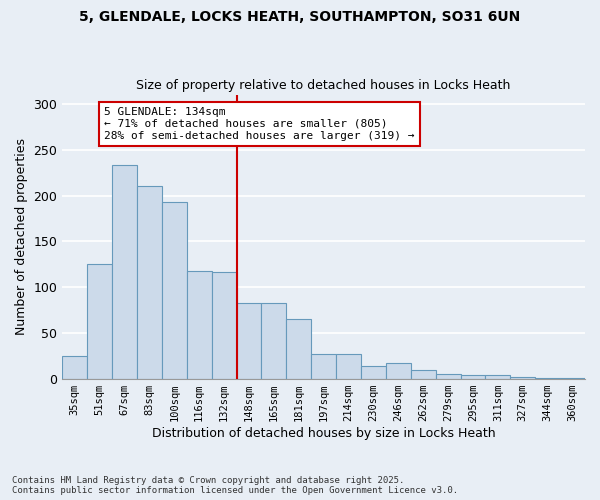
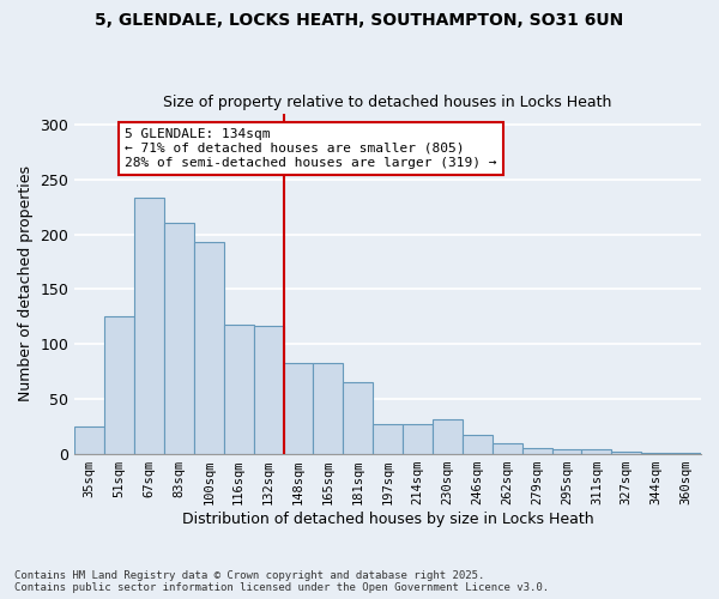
230sqm: 14 -> 32
